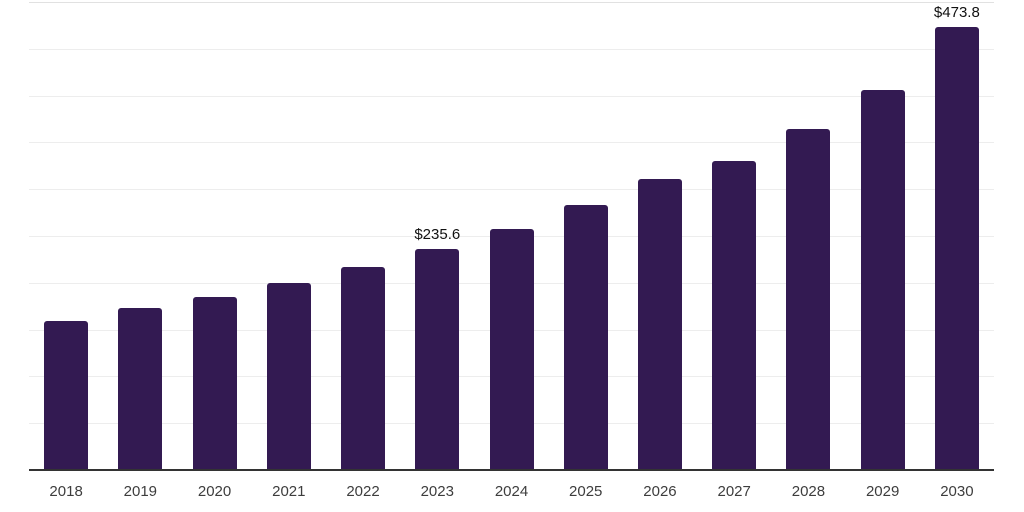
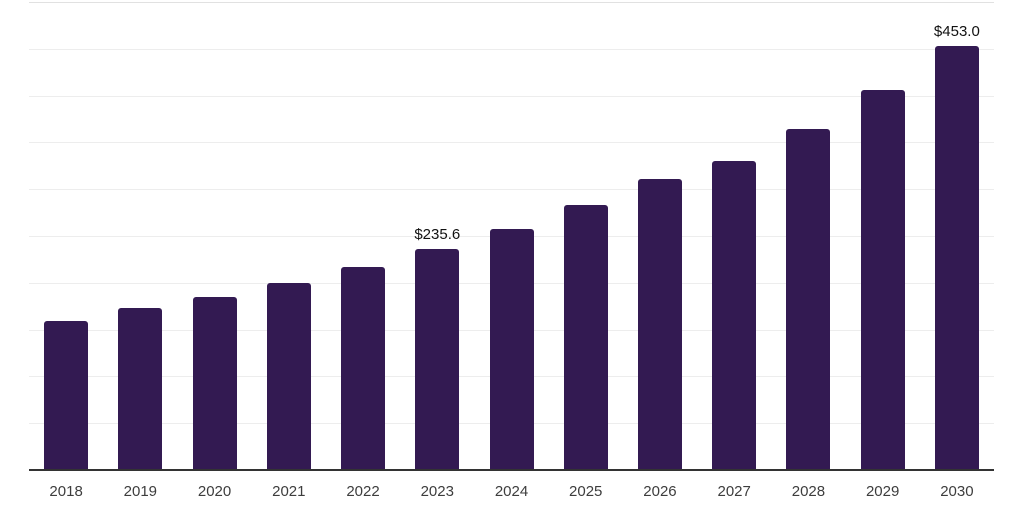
2030: $473.8 -> $453.0
